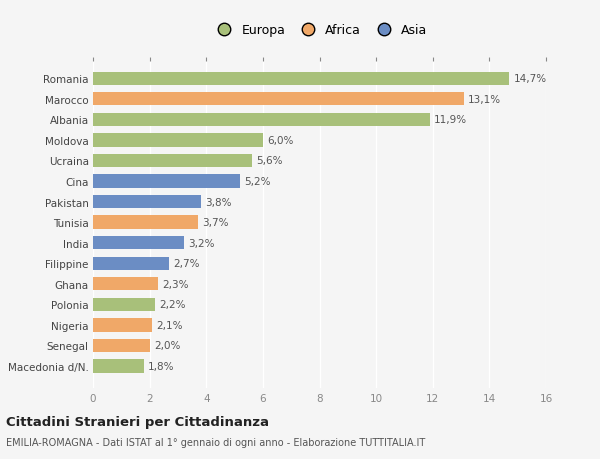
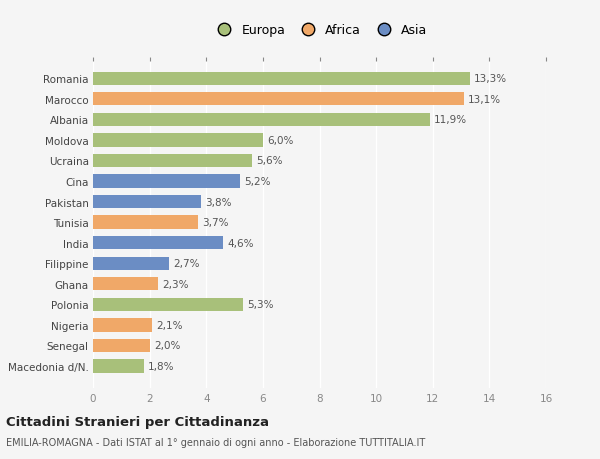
Romania: 14,7% -> 13,3%
India: 3,2% -> 4,6%
Polonia: 2,2% -> 5,3%
